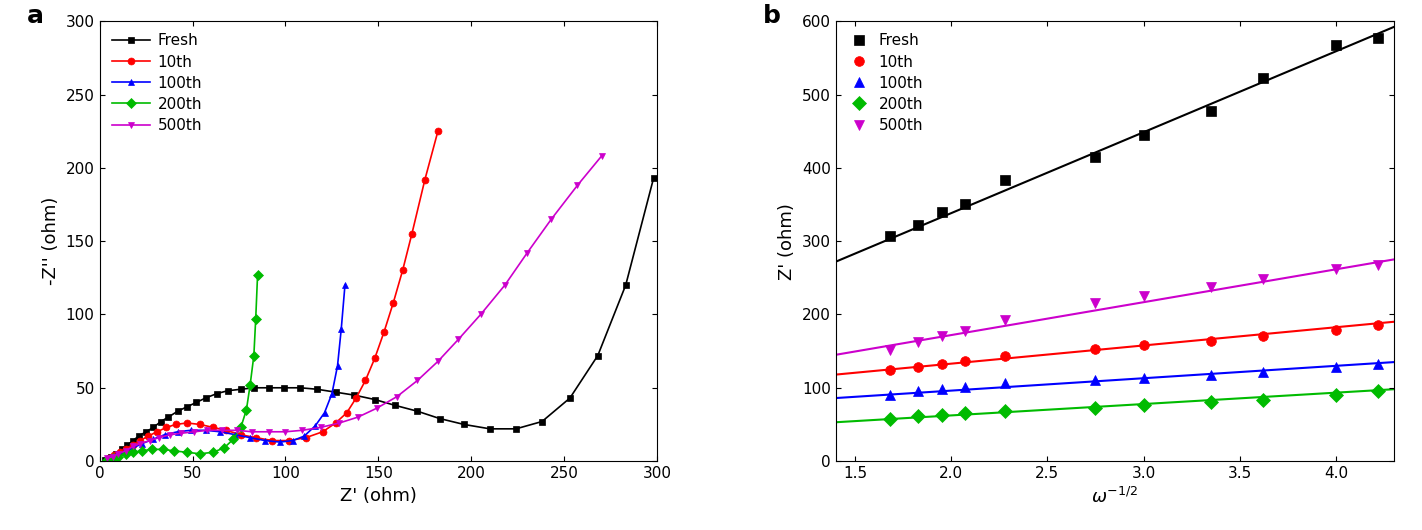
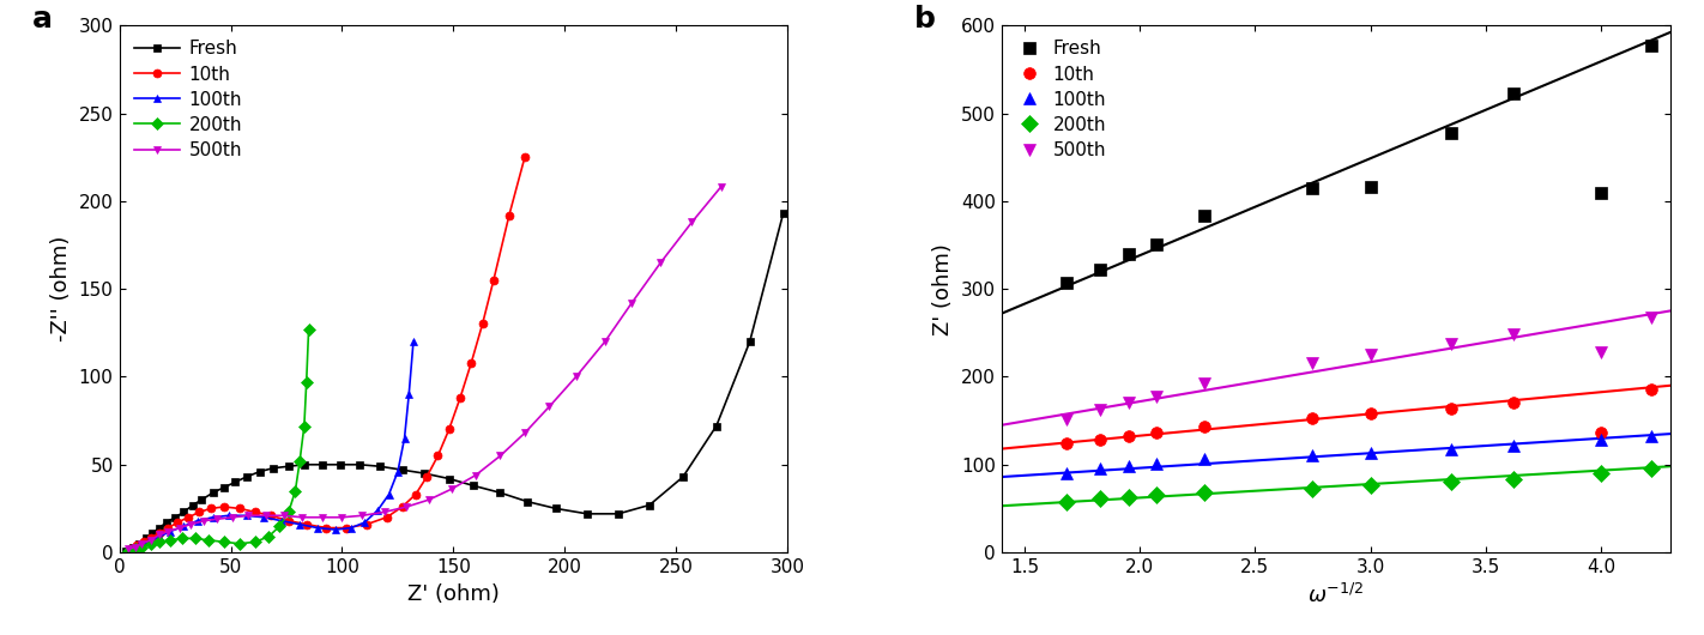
Fresh/3.0: 445 -> 416
Fresh/4.0: 568 -> 410
10th/4.0: 179 -> 136
500th/4.0: 262 -> 228
